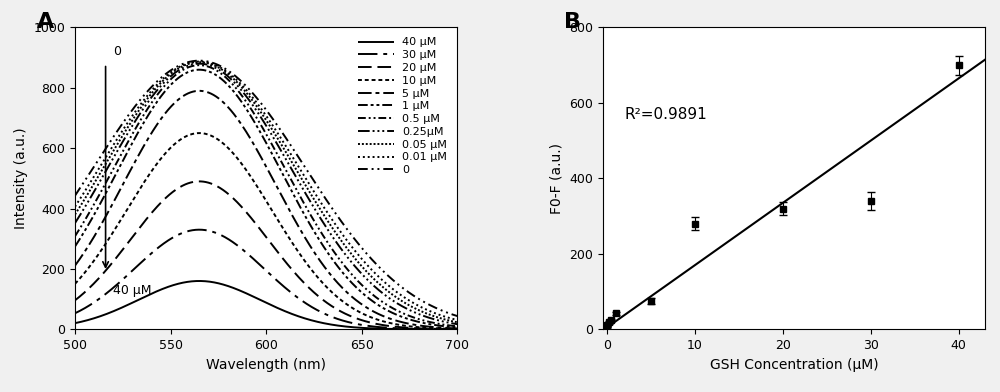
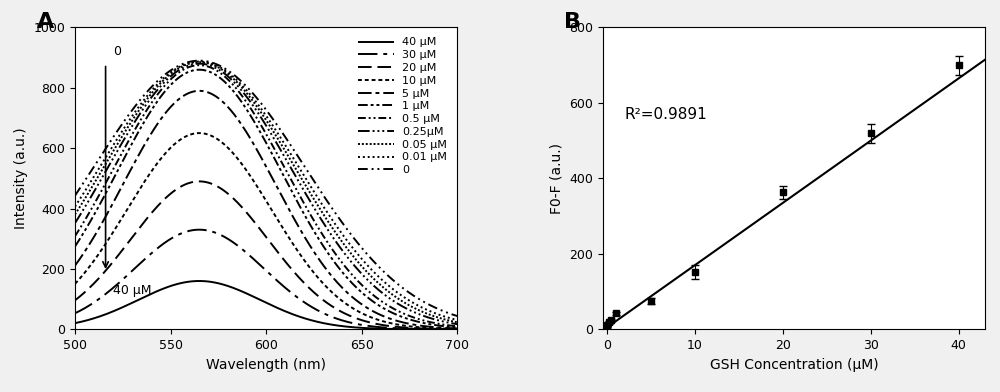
10: 280 -> 152
20: 320 -> 363
30: 340 -> 520
